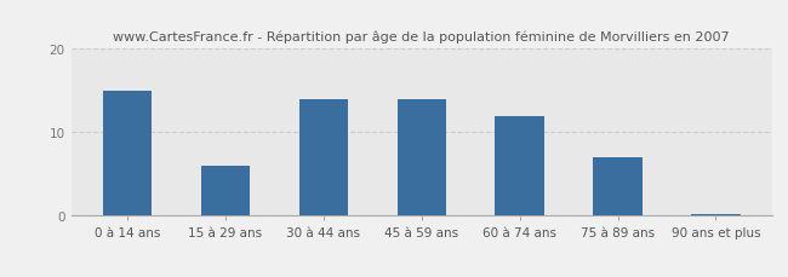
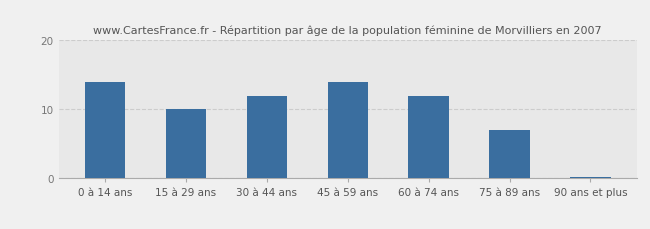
0 à 14 ans: 15.0 -> 14.0
15 à 29 ans: 6.0 -> 10.0
30 à 44 ans: 14.0 -> 12.0
